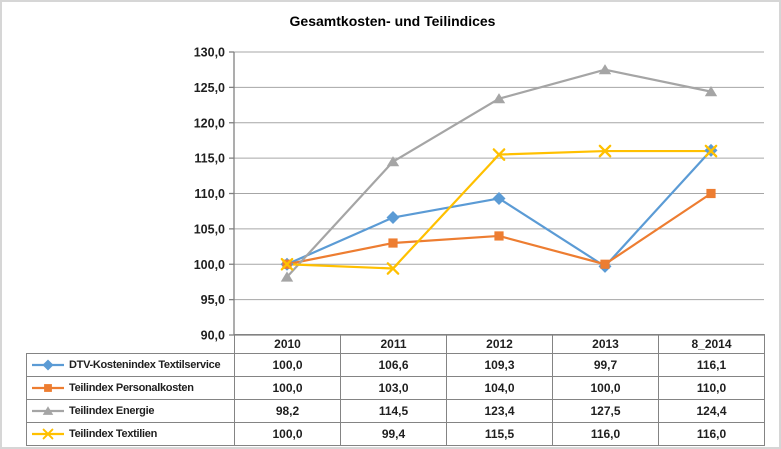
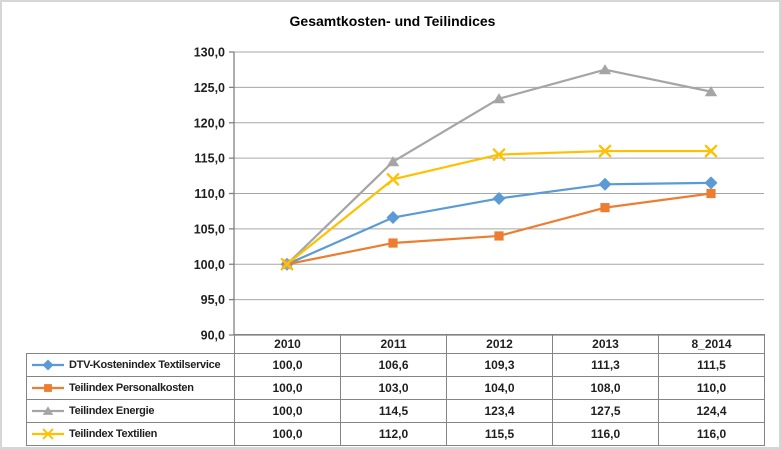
Teilindex Energie/2010: 98,2 -> 100,0
Teilindex Textilien/2011: 99,4 -> 112,0
DTV-Kostenindex Textilservice/2013: 99,7 -> 111,3
Teilindex Personalkosten/2013: 100,0 -> 108,0
DTV-Kostenindex Textilservice/8_2014: 116,1 -> 111,5
